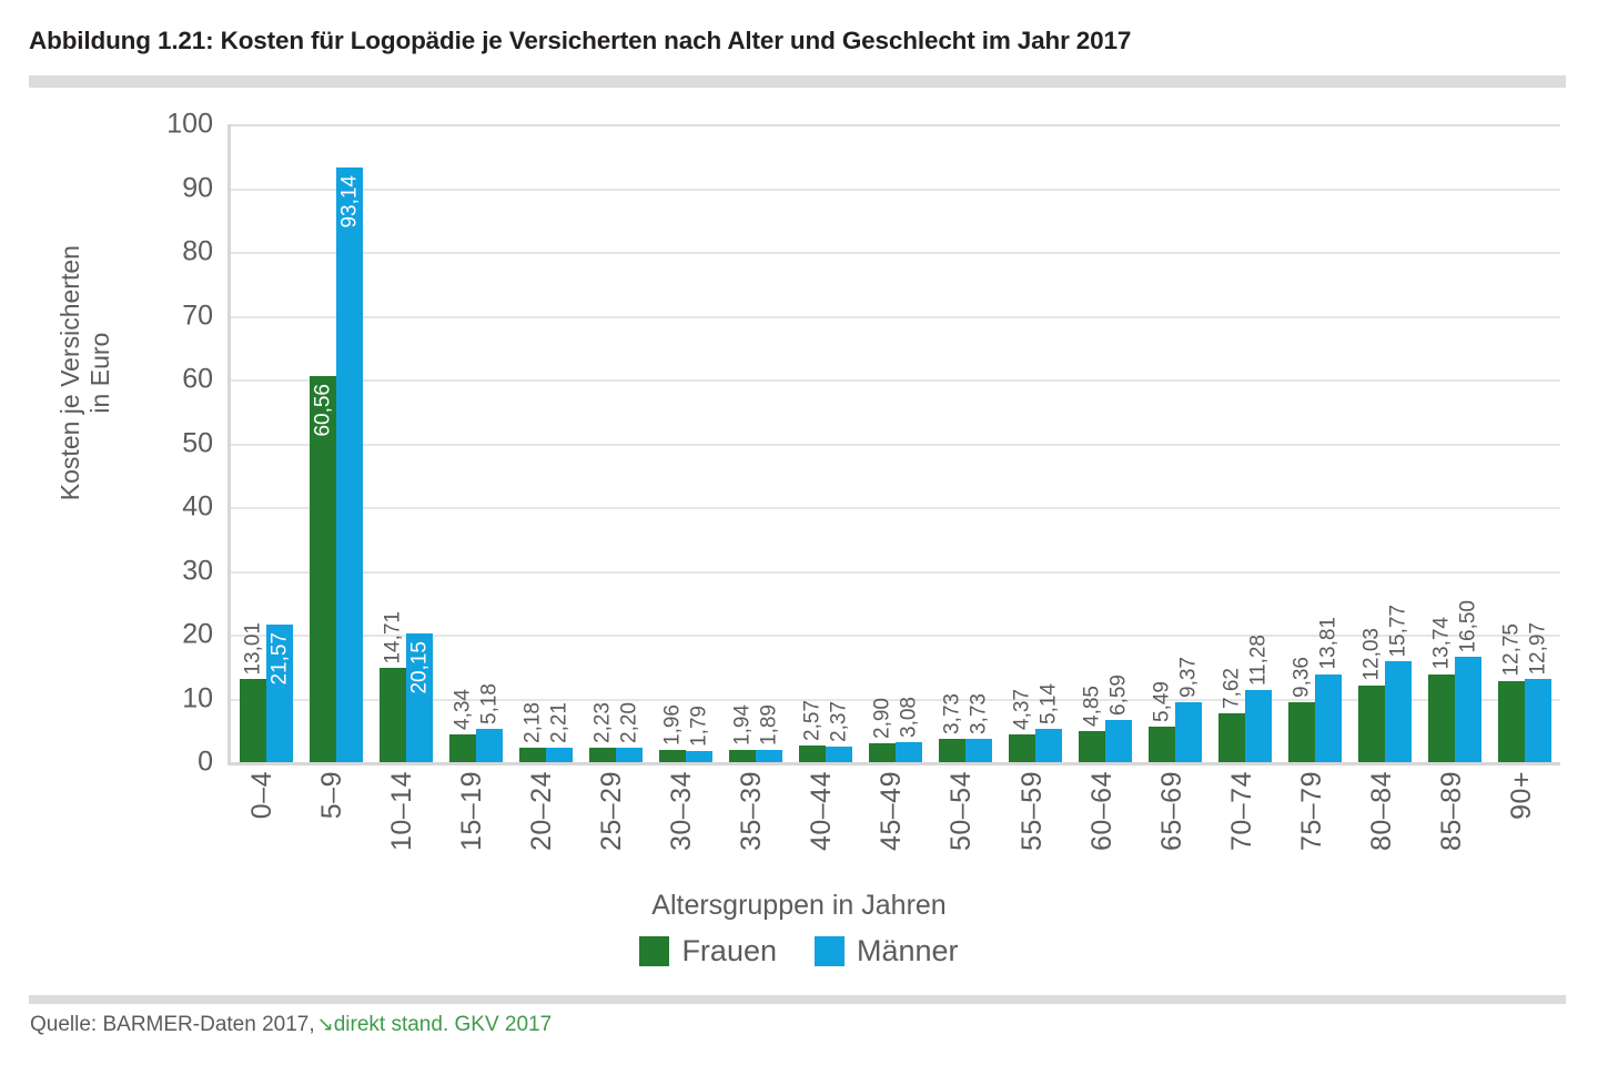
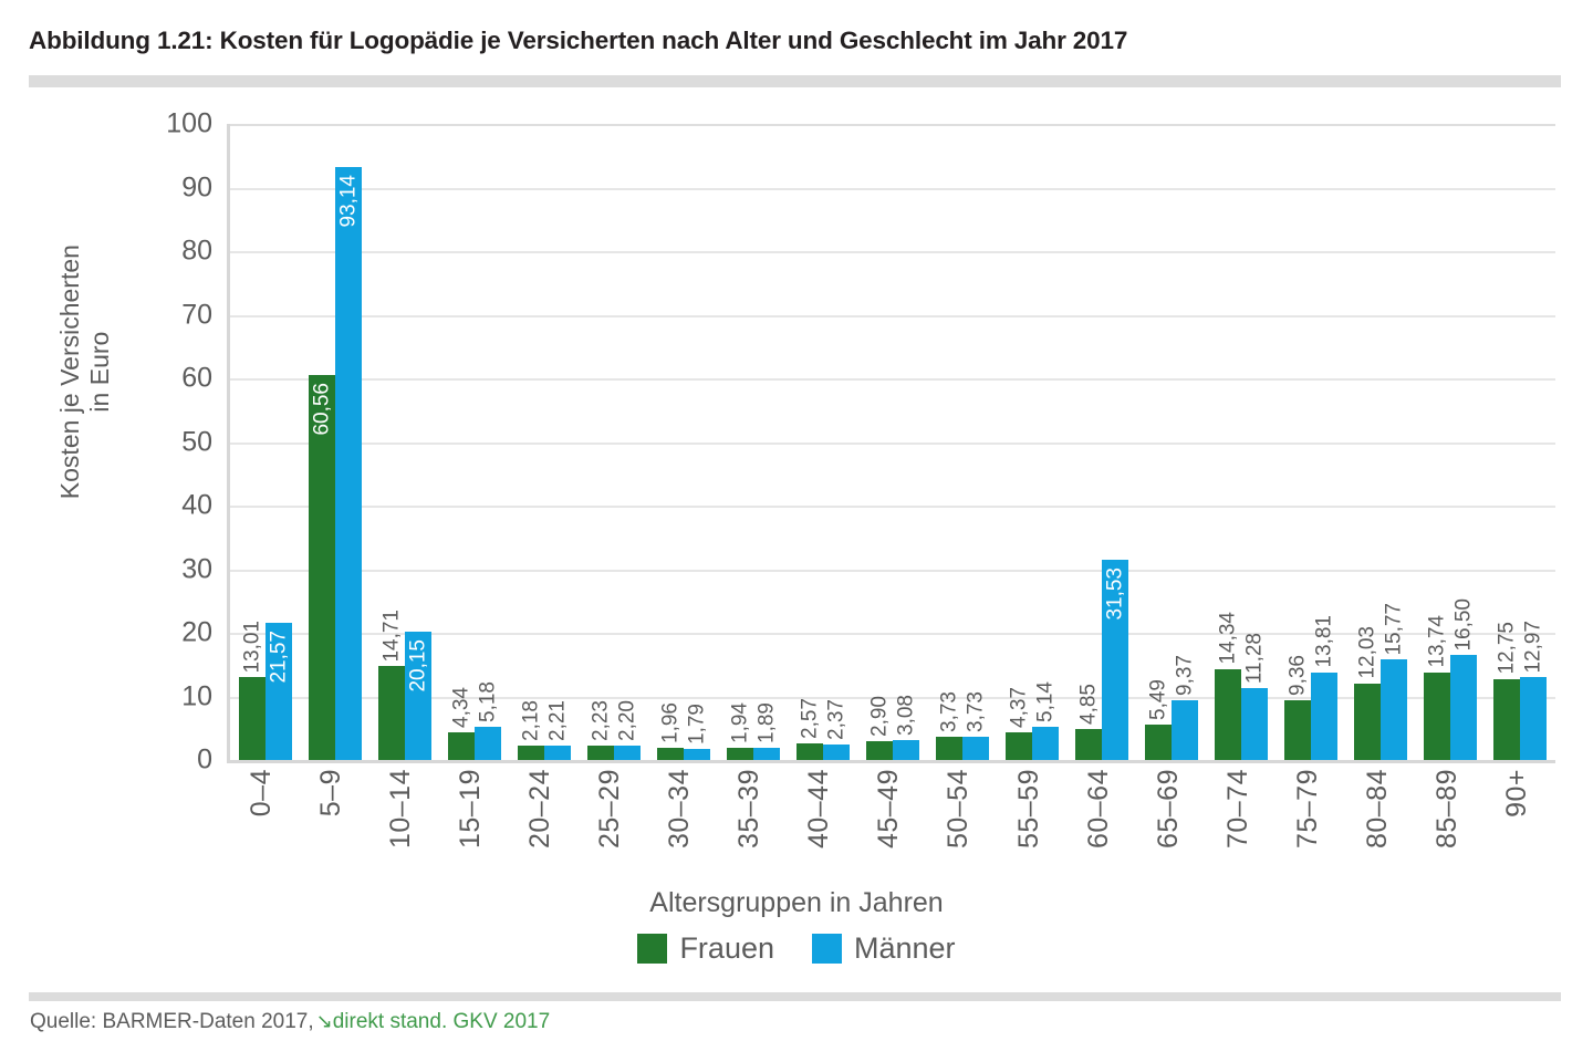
Männer/60–64: 6,59 -> 31,53
Frauen/70–74: 7,62 -> 14,34
